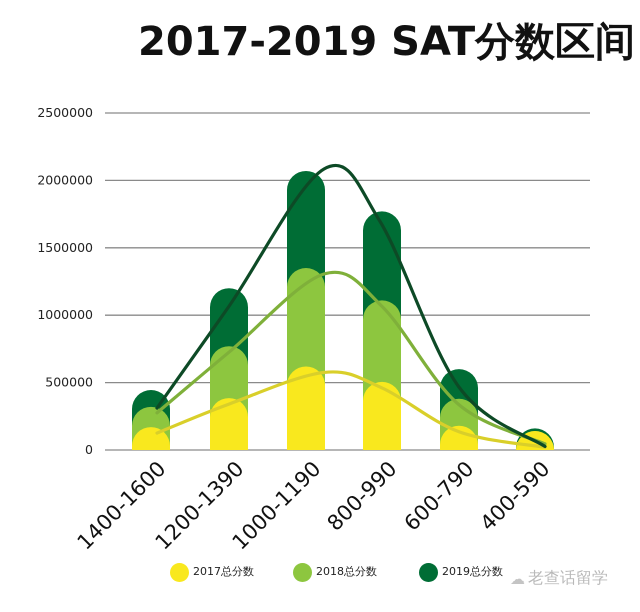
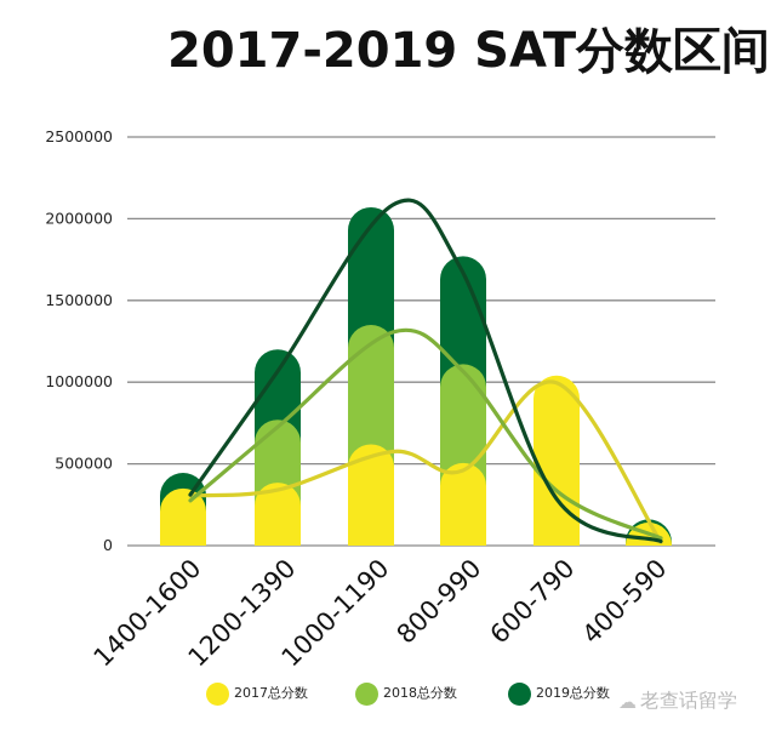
2017总分数/1400-1600: 170000 -> 350000
2017总分数/600-790: 180000 -> 1040000
2019总分数/600-790: 600000 -> 420000
